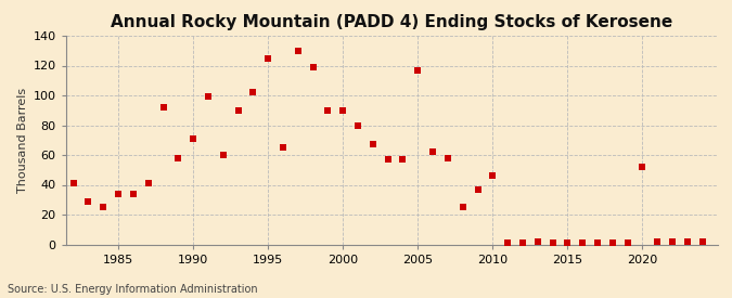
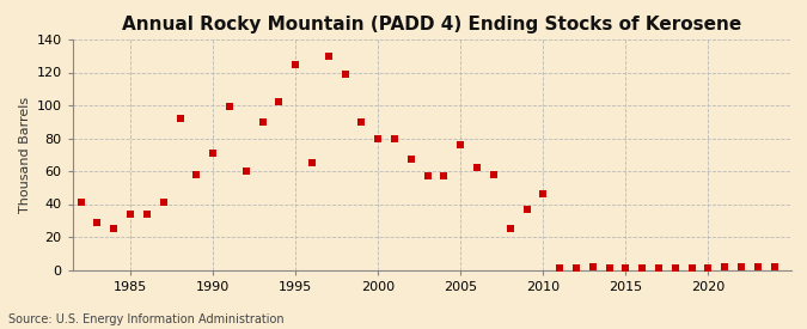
2000: 90 -> 80
2005: 117 -> 76
2020: 52 -> 1
